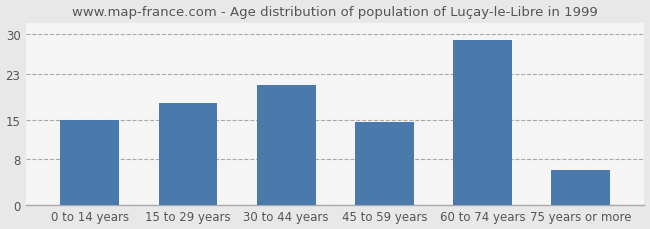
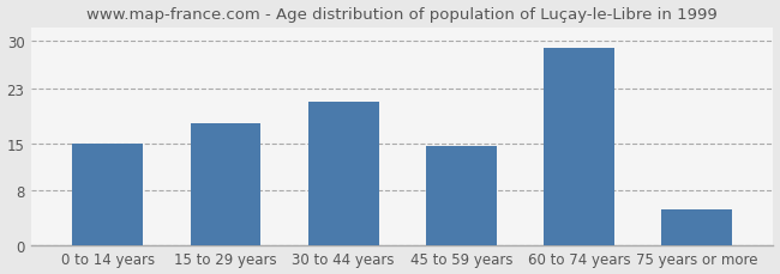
75 years or more: 6.2 -> 5.2
